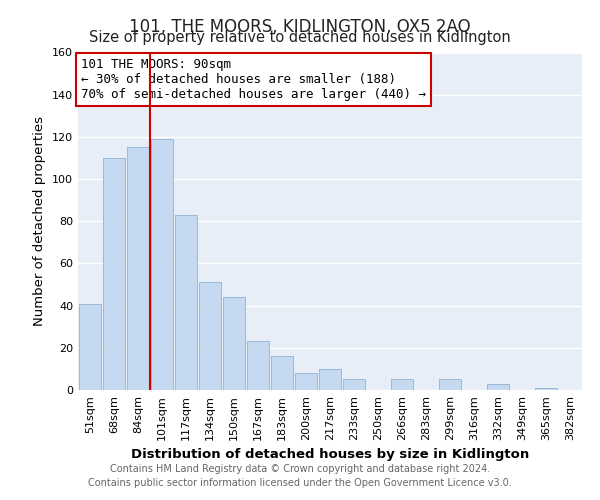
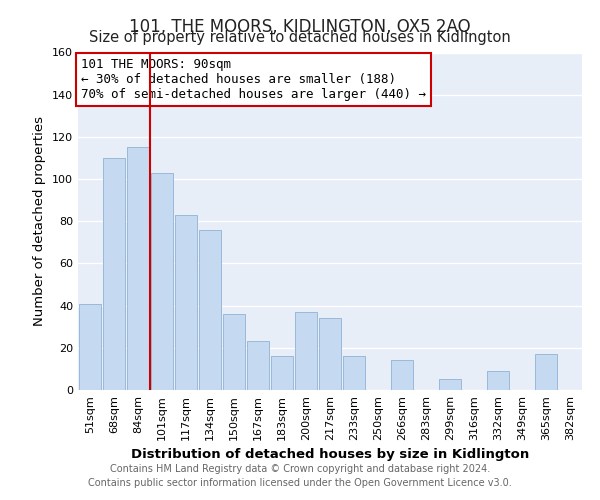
101sqm: 119 -> 103
134sqm: 51 -> 76
150sqm: 44 -> 36
200sqm: 8 -> 37
217sqm: 10 -> 34
233sqm: 5 -> 16
266sqm: 5 -> 14
332sqm: 3 -> 9
365sqm: 1 -> 17
